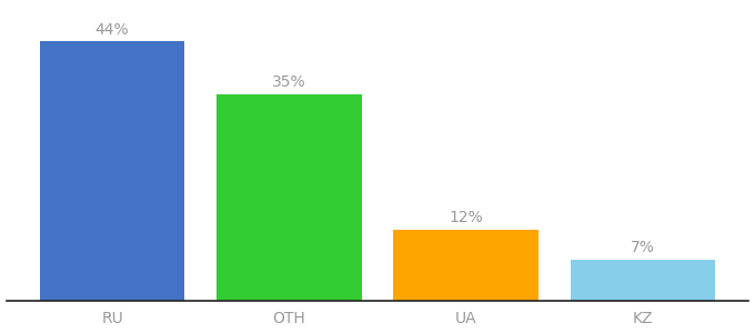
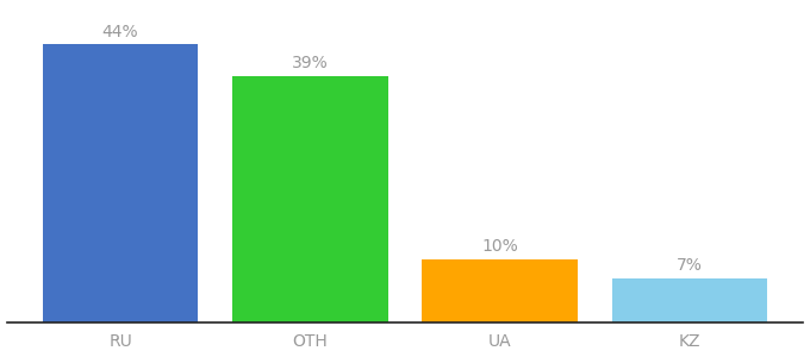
OTH: 35% -> 39%
UA: 12% -> 10%
